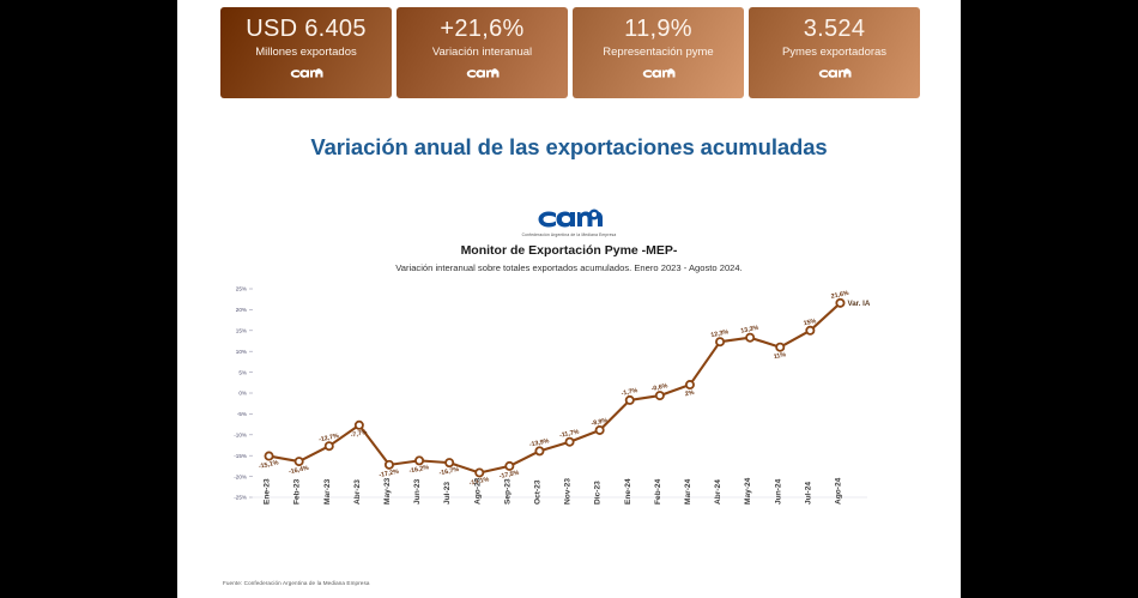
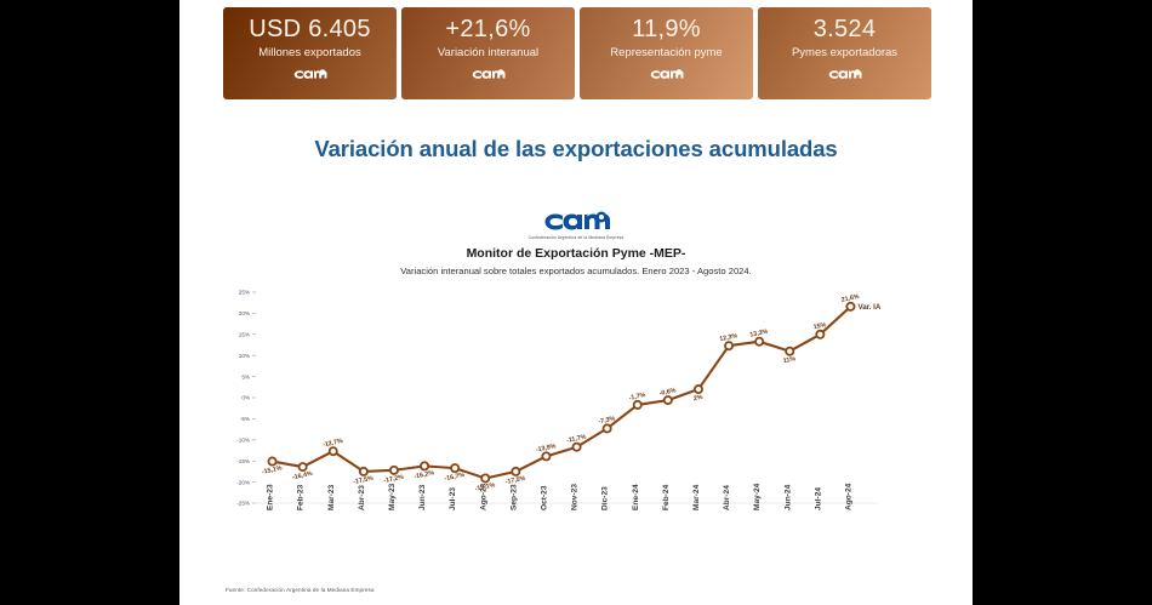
Abr-23: -7,7% -> -17,5%
Dic-23: -8,9% -> -7,3%
